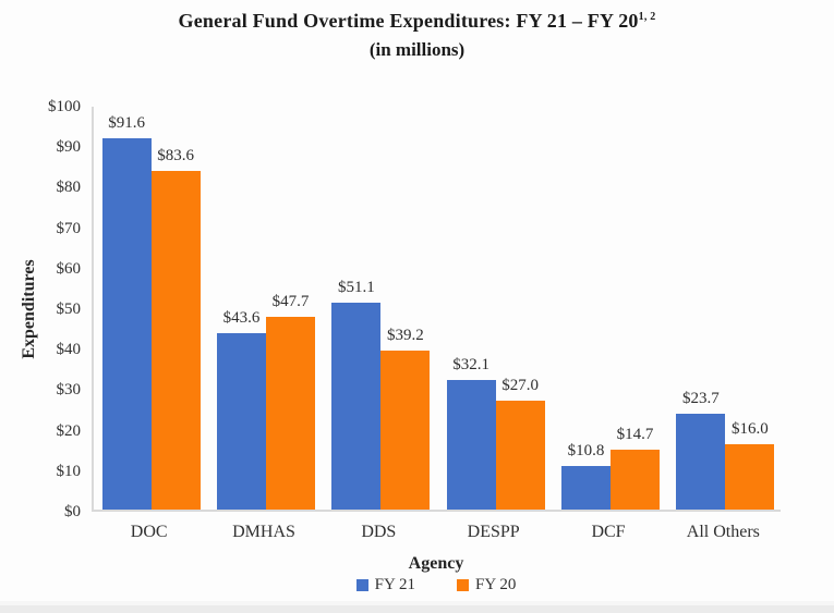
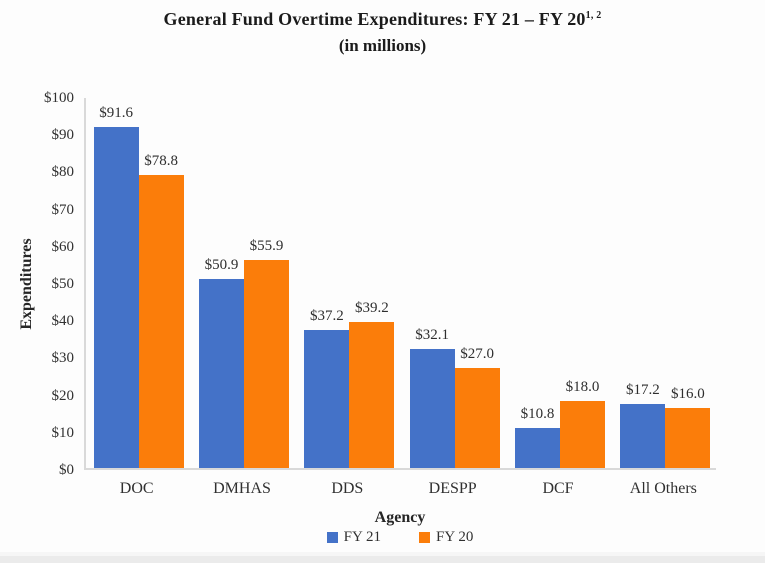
FY 20/DOC: $83.6 -> $78.8
FY 21/DMHAS: $43.6 -> $50.9
FY 20/DMHAS: $47.7 -> $55.9
FY 21/DDS: $51.1 -> $37.2
FY 20/DCF: $14.7 -> $18.0
FY 21/All Others: $23.7 -> $17.2
